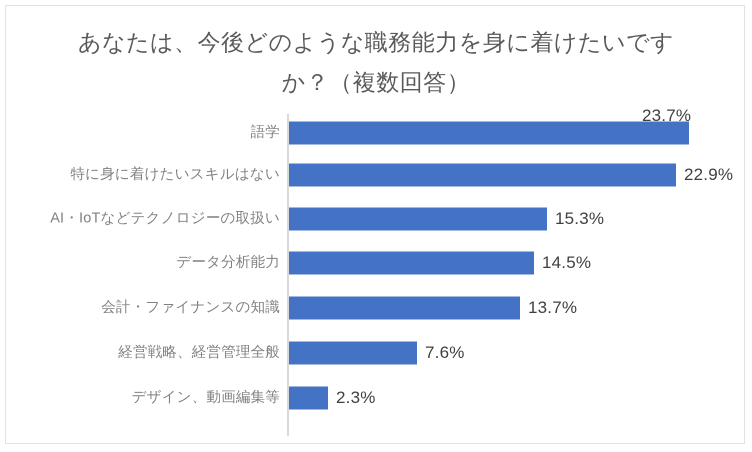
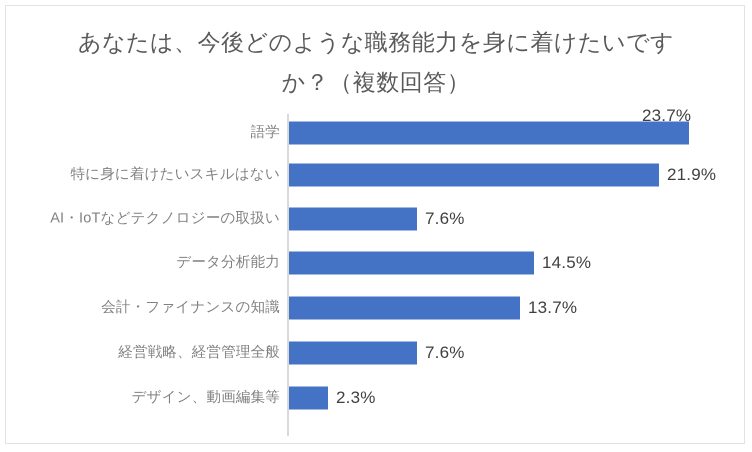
特に身に着けたいスキルはない: 22.9% -> 21.9%
AI・IoTなどテクノロジーの取扱い: 15.3% -> 7.6%
